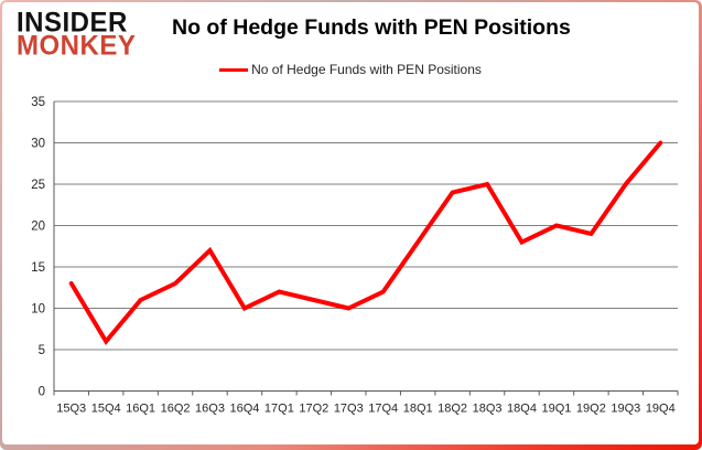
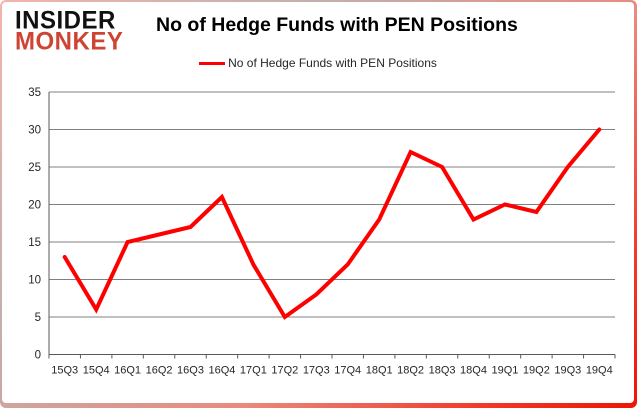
16Q1: 11 -> 15
16Q2: 13 -> 16
16Q4: 10 -> 21
17Q2: 11 -> 5
17Q3: 10 -> 8
18Q2: 24 -> 27
